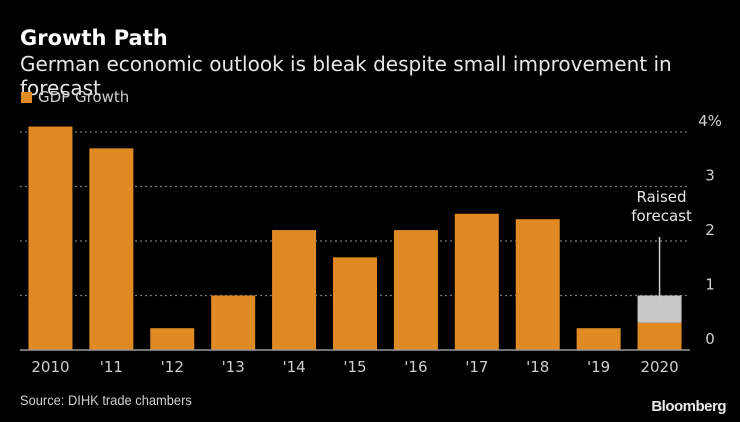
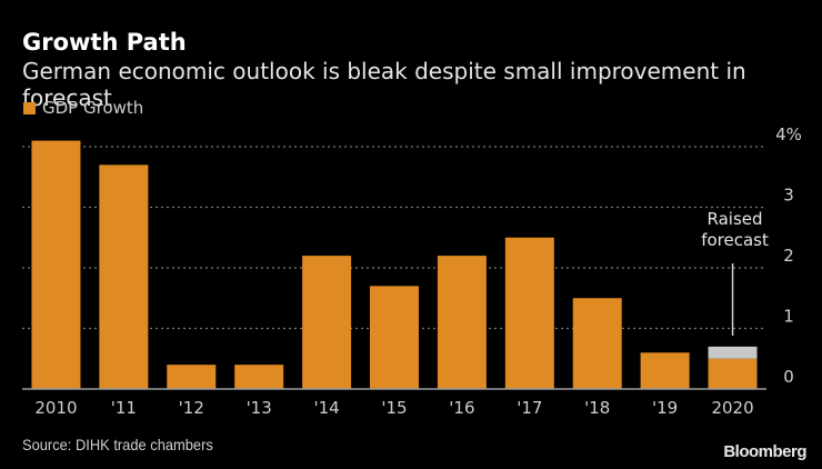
GDP Growth/'13: 1.0 -> 0.4
GDP Growth/'18: 2.4 -> 1.5
GDP Growth/'19: 0.4 -> 0.6
Raised forecast/2020: 0.5 -> 0.2
